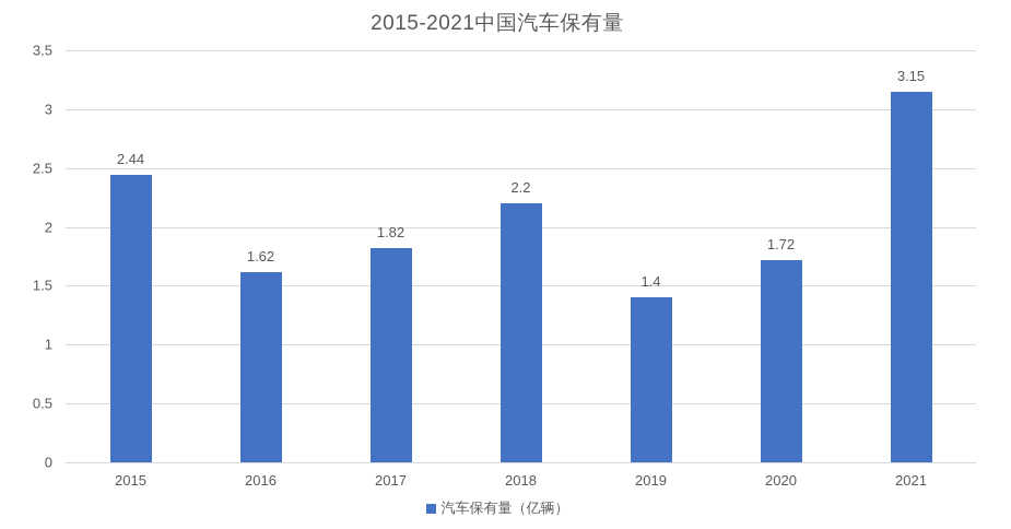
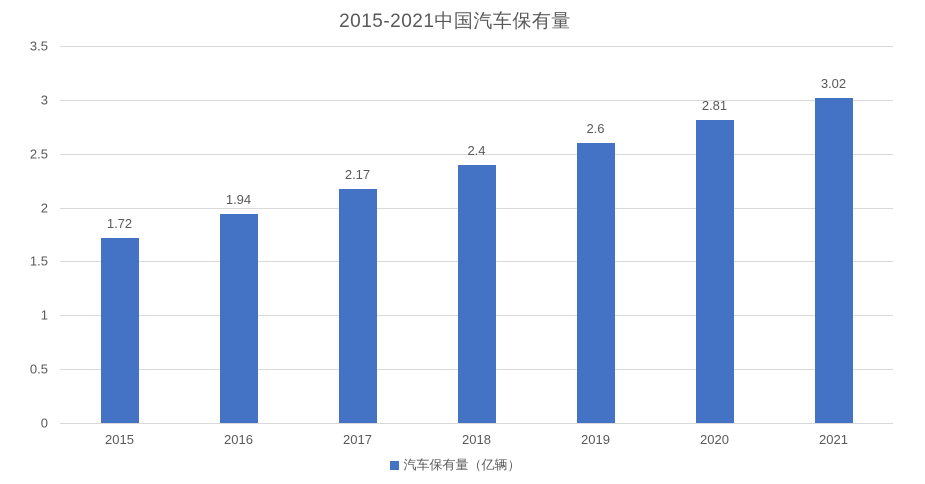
2015: 2.44 -> 1.72
2016: 1.62 -> 1.94
2017: 1.82 -> 2.17
2018: 2.2 -> 2.4
2019: 1.4 -> 2.6
2020: 1.72 -> 2.81
2021: 3.15 -> 3.02
